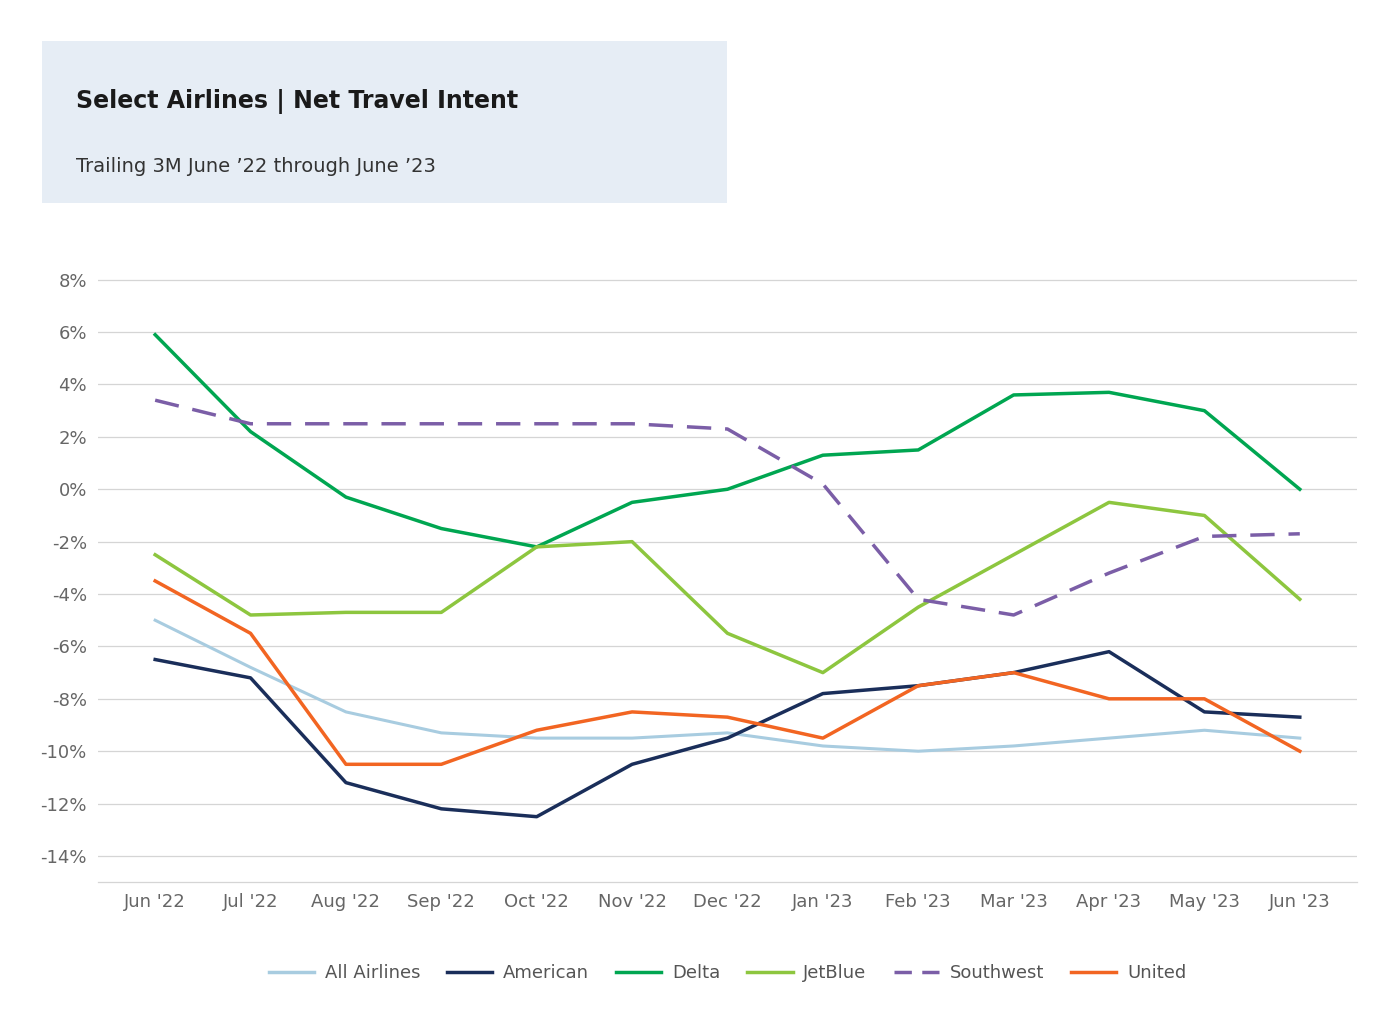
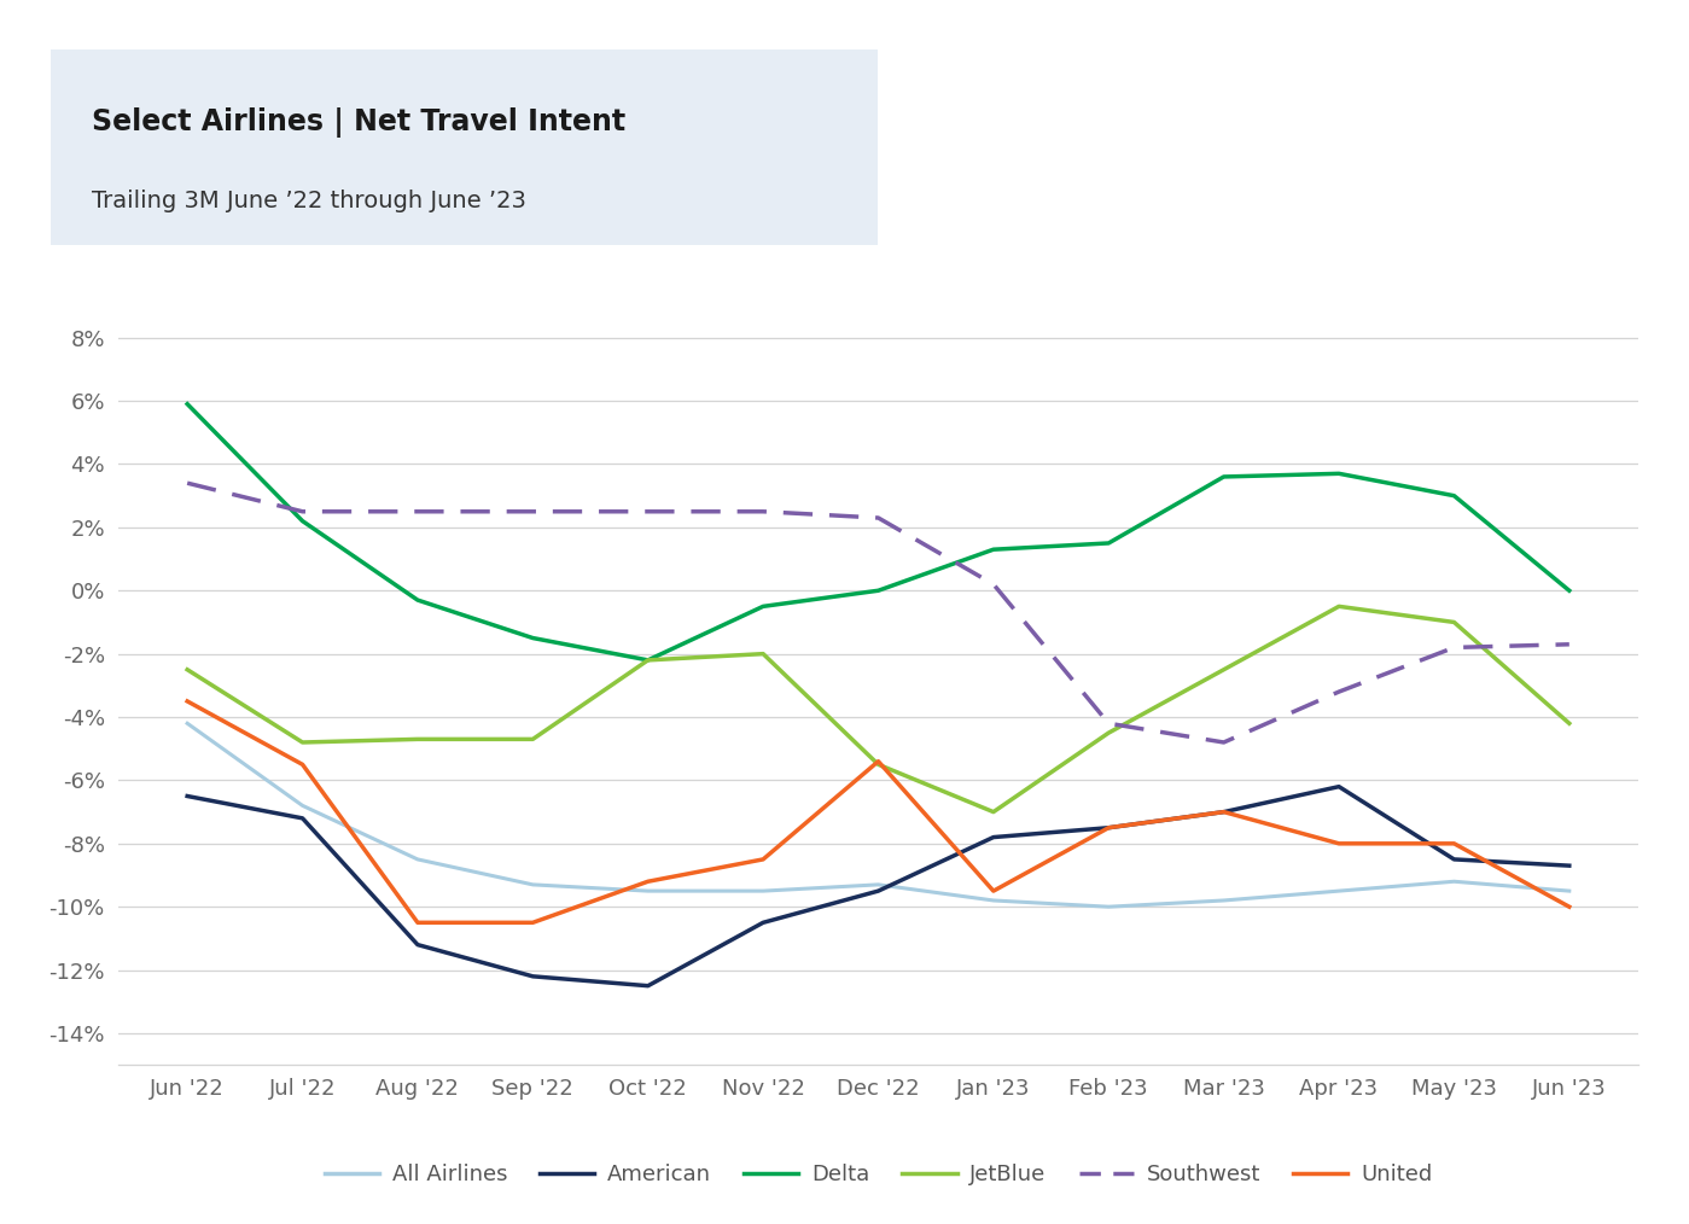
All Airlines/Jun '22: -5.0% -> -4.2%
United/Dec '22: -8.7% -> -5.4%
